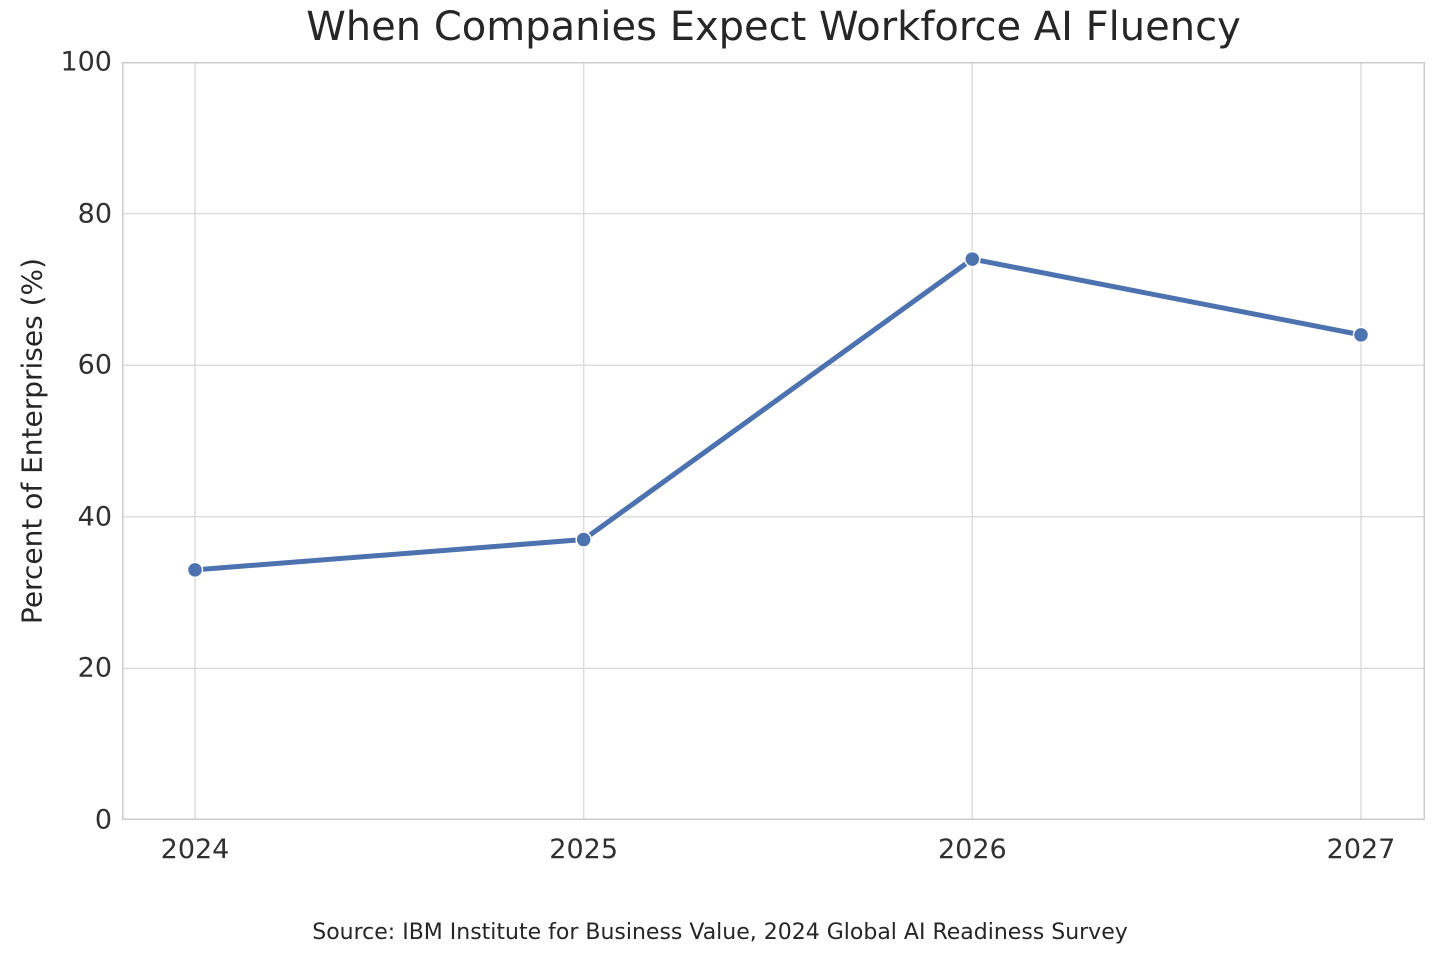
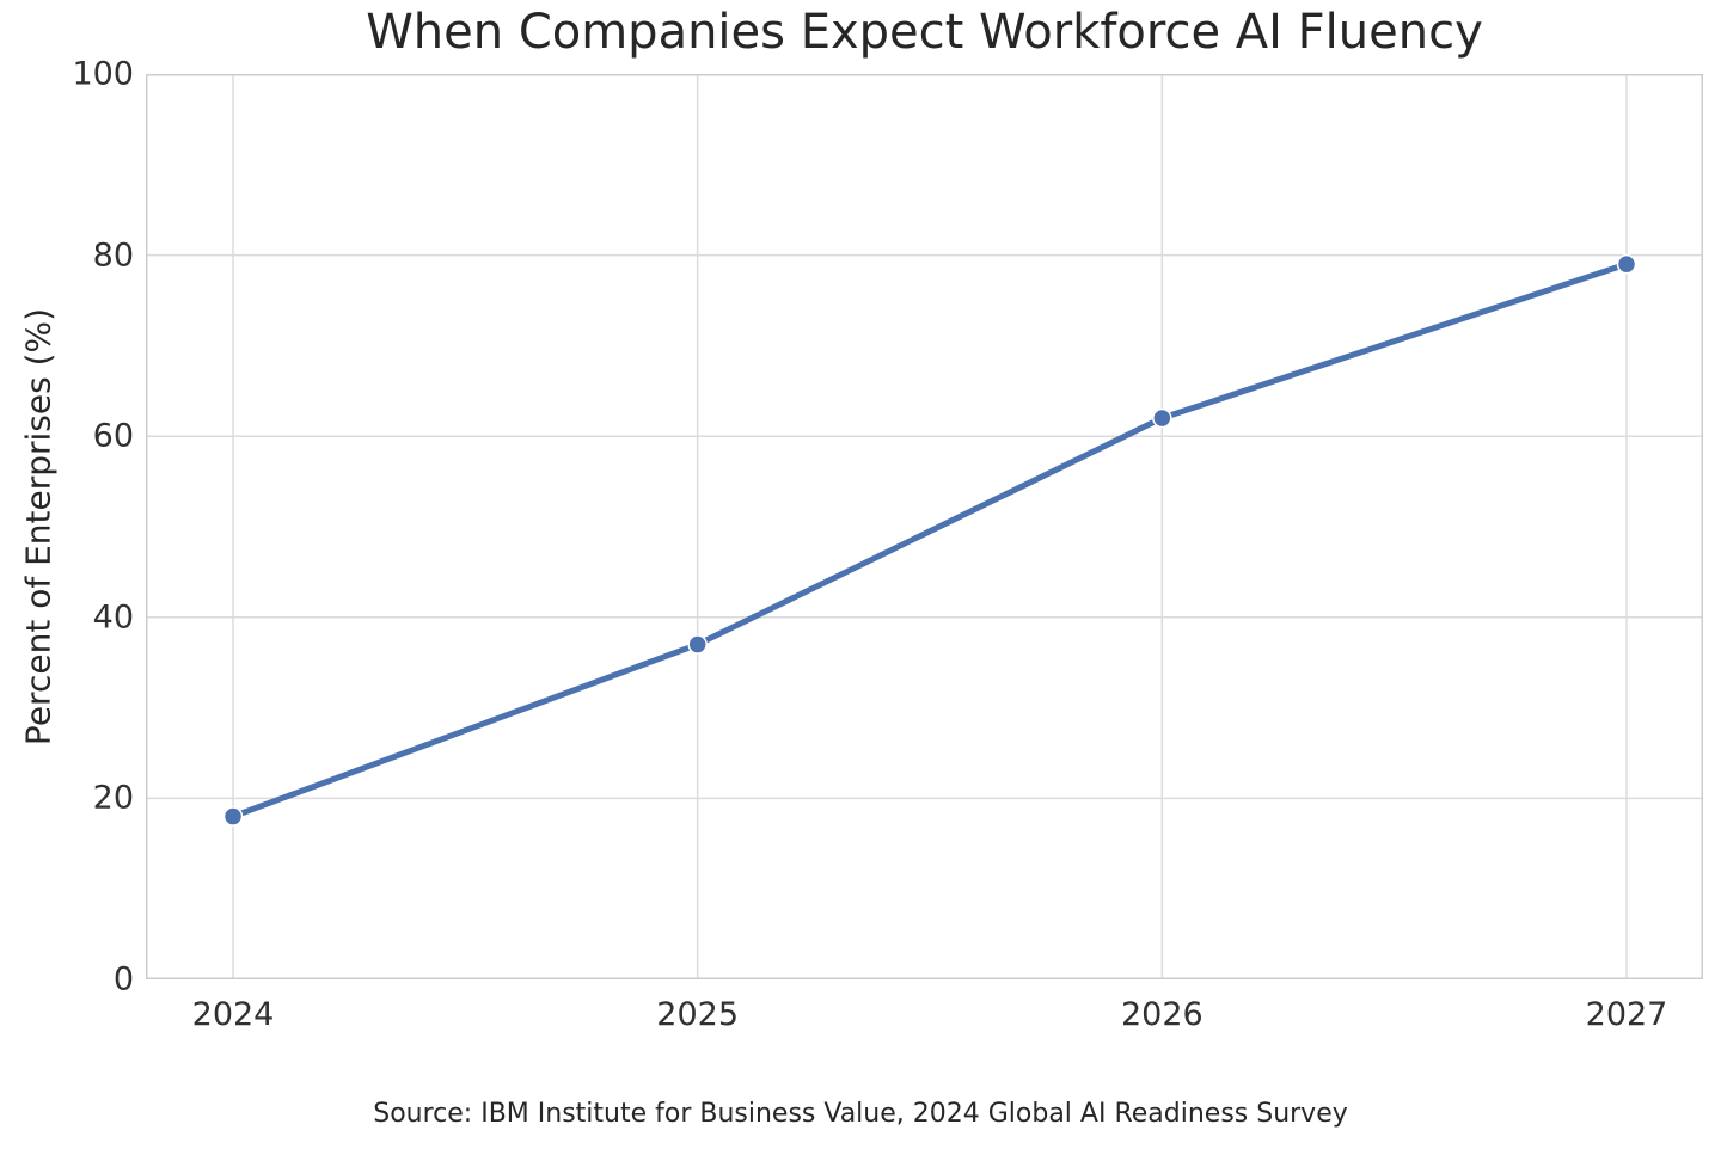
2024: 33 -> 18
2026: 74 -> 62
2027: 64 -> 79
